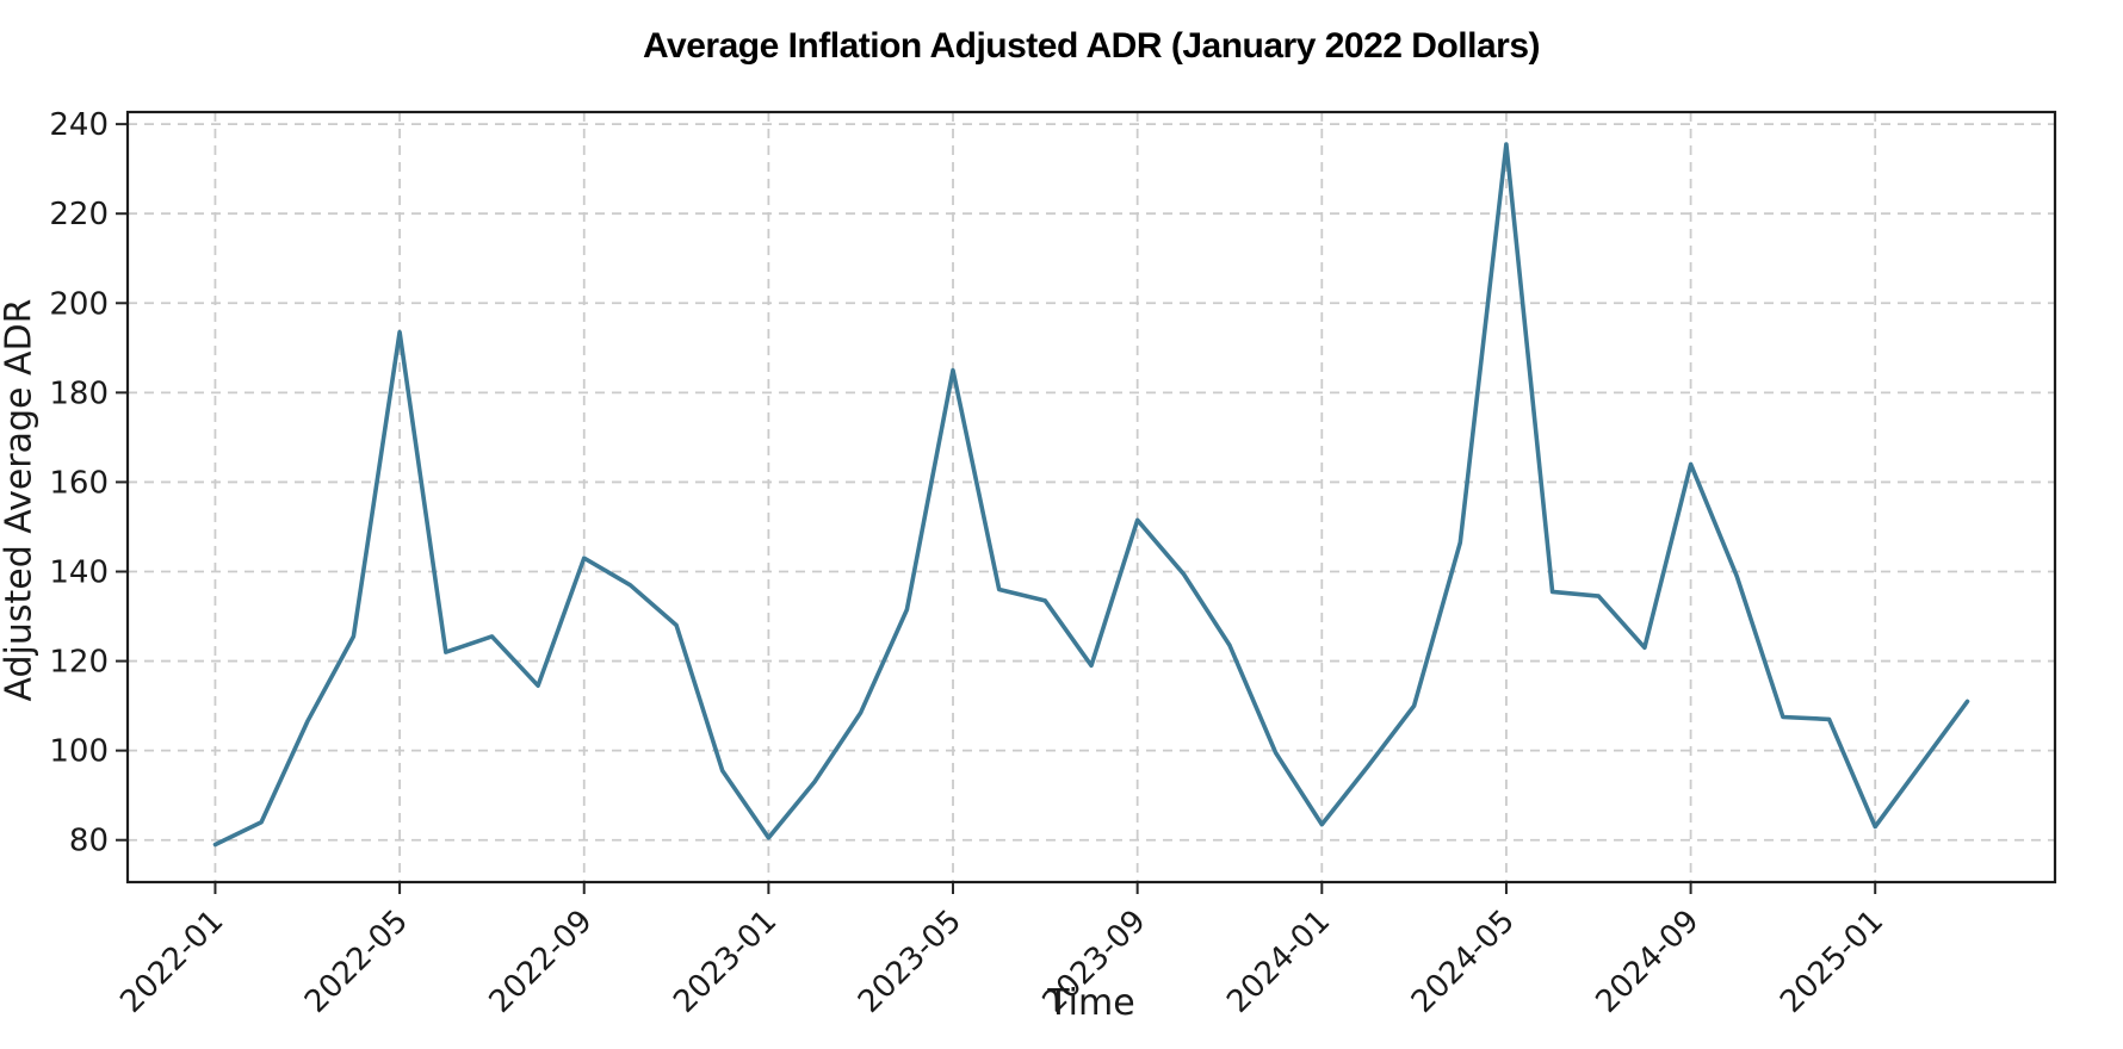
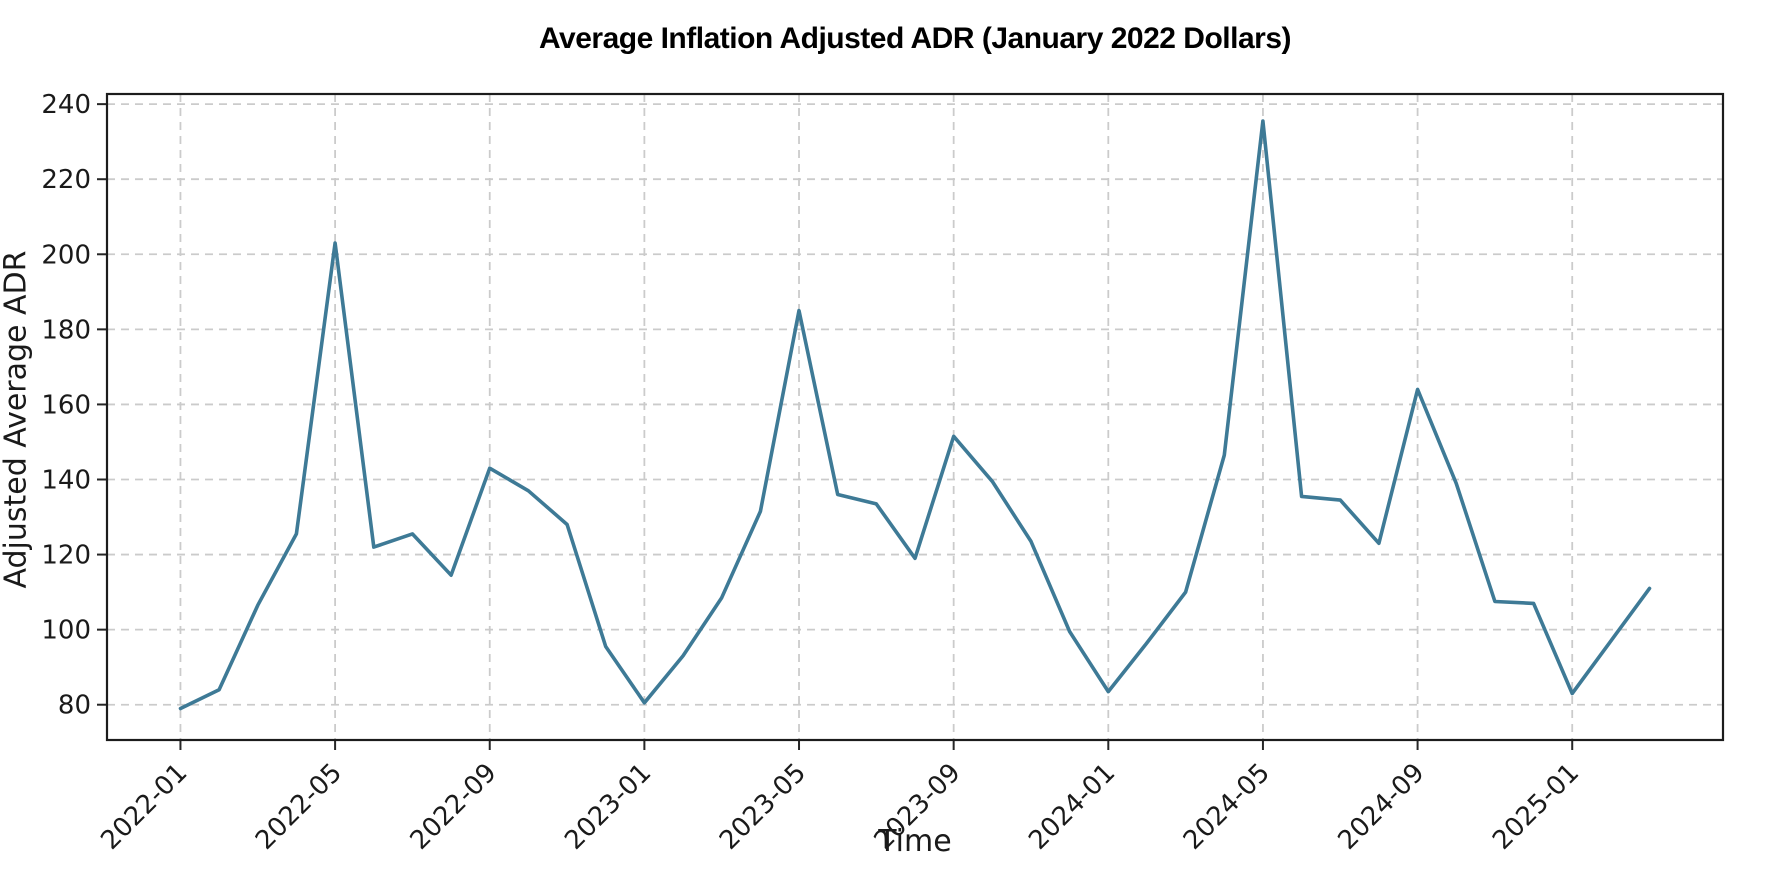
2022-05: 194 -> 203
